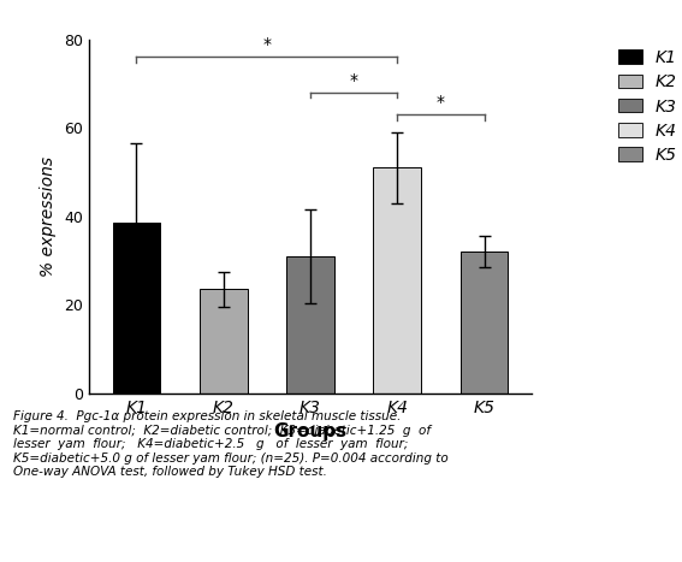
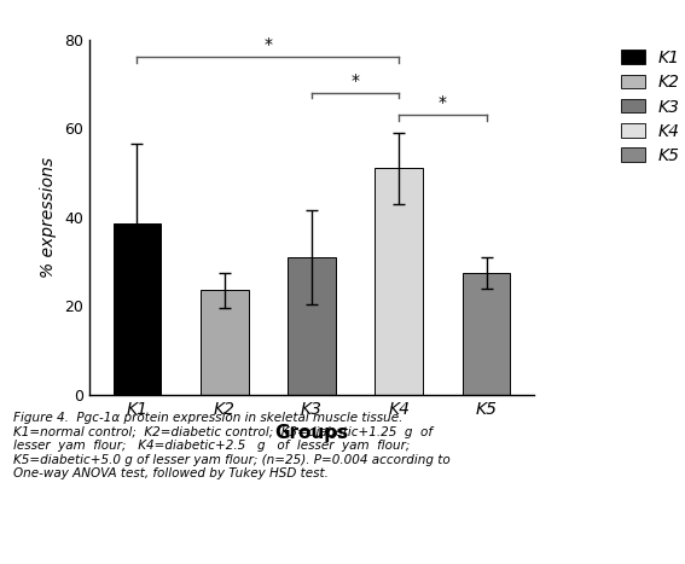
K5: 32.0 -> 27.5
